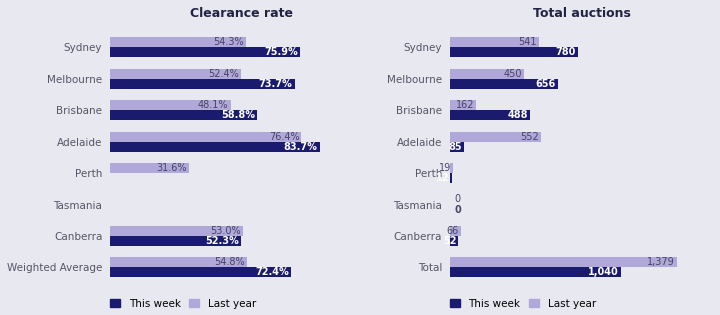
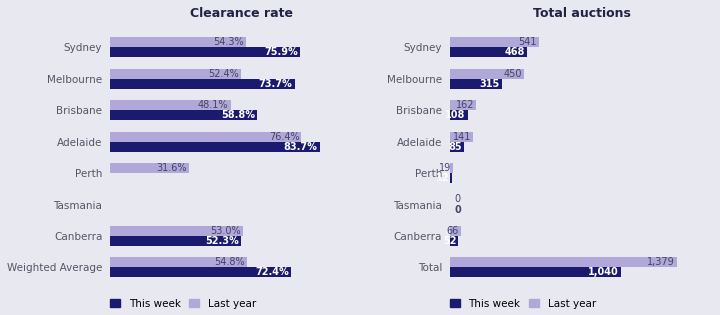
Total auctions/This week/Sydney: 780 -> 468
Total auctions/This week/Melbourne: 656 -> 315
Total auctions/This week/Brisbane: 488 -> 108
Total auctions/Last year/Adelaide: 552 -> 141
